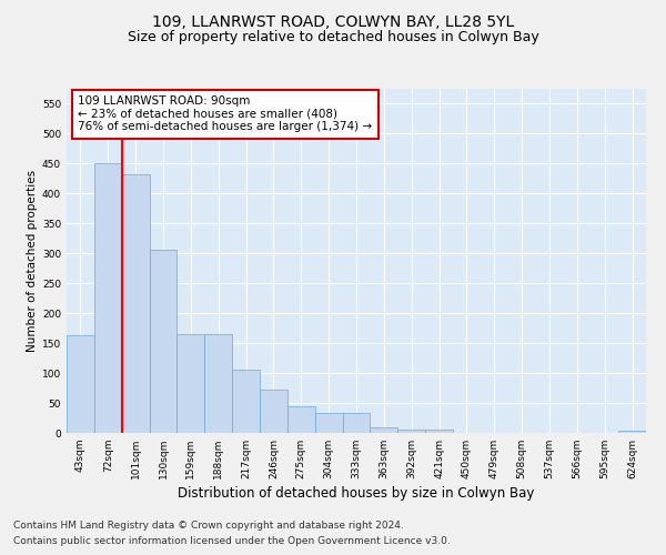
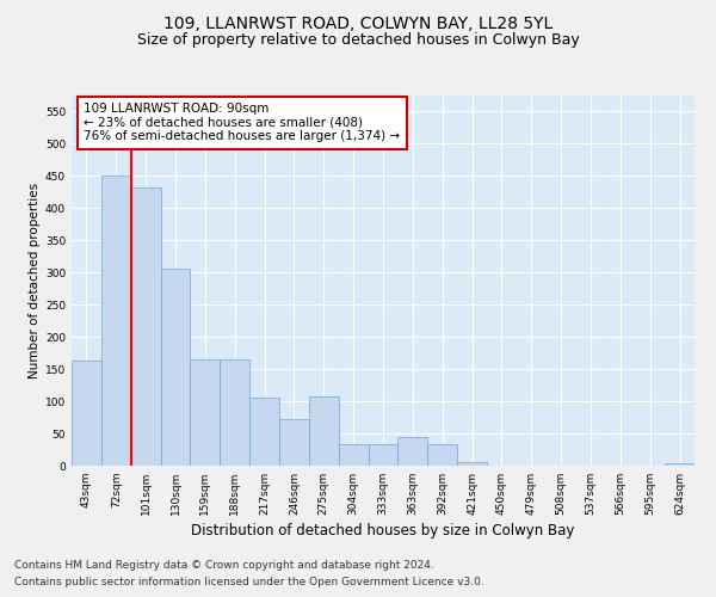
275sqm: 44 -> 108
363sqm: 9 -> 44
392sqm: 6 -> 34
